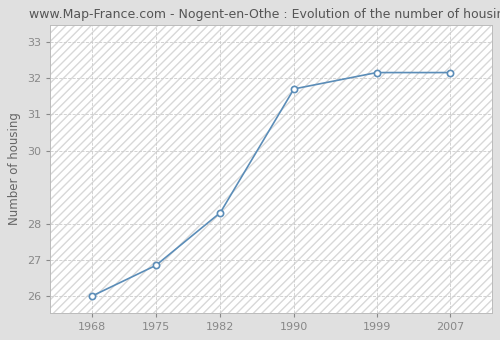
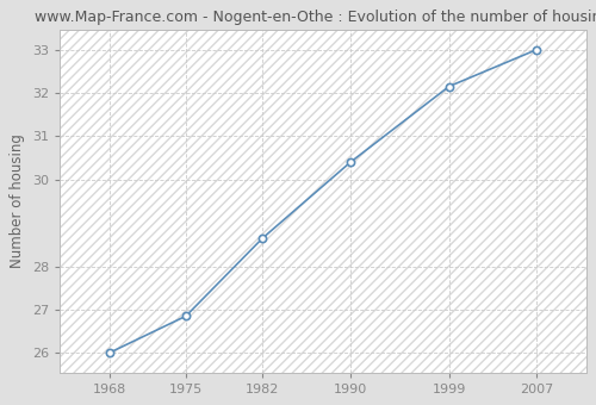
1982: 28.30 -> 28.65
1990: 31.70 -> 30.40
2007: 32.15 -> 33.00
